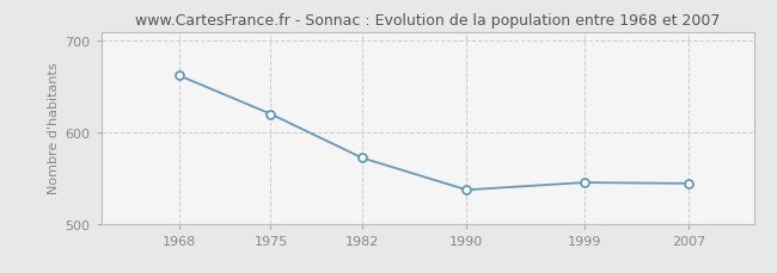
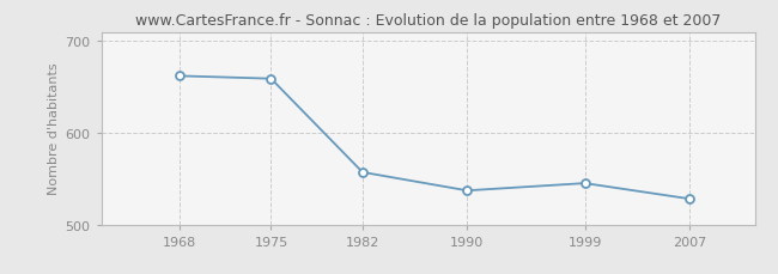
1975: 620 -> 659
1982: 572 -> 557
2007: 544 -> 528
